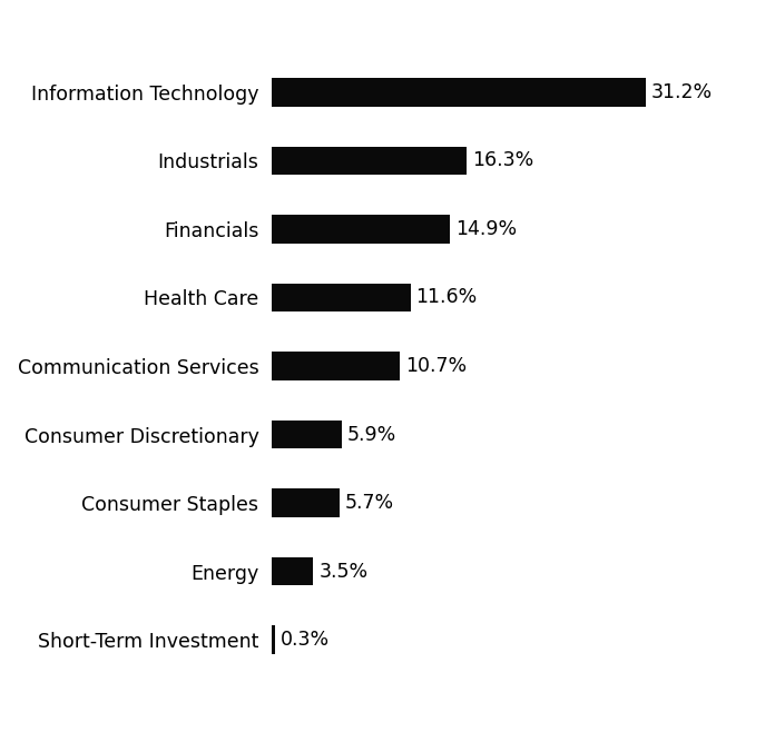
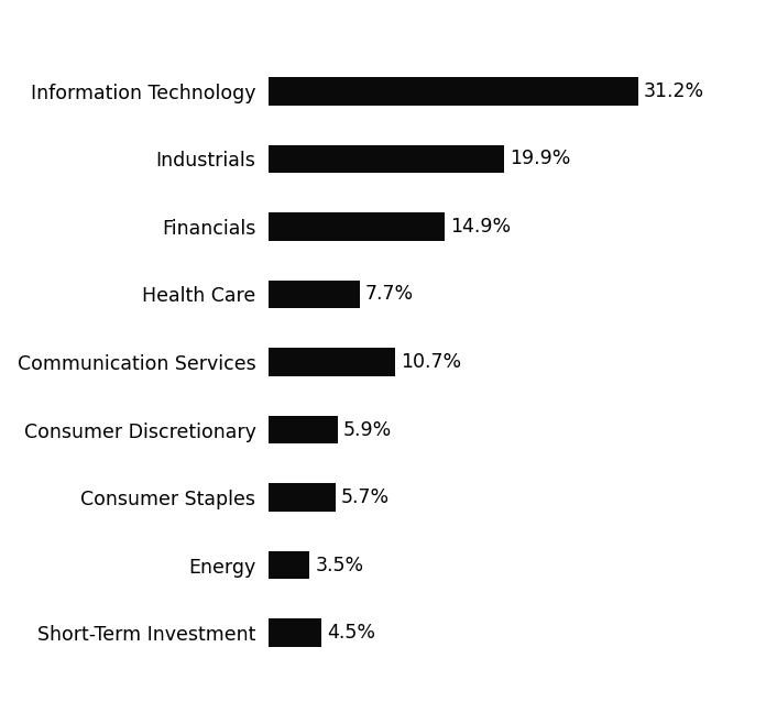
Industrials: 16.3% -> 19.9%
Health Care: 11.6% -> 7.7%
Short-Term Investment: 0.3% -> 4.5%
